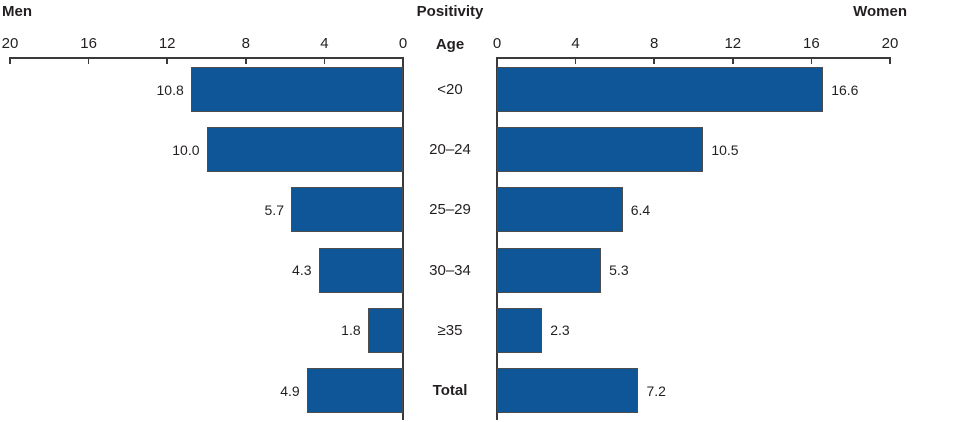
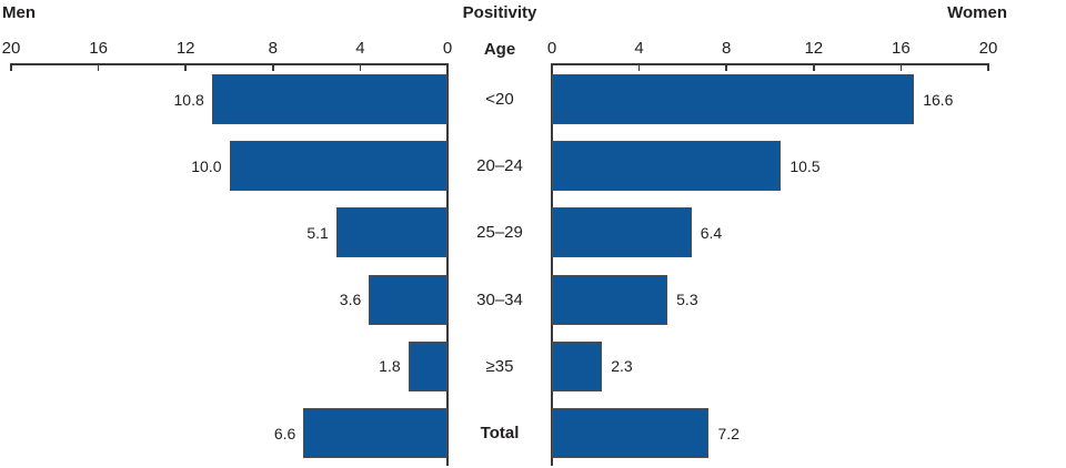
Men/25–29: 5.7 -> 5.1
Men/30–34: 4.3 -> 3.6
Men/Total: 4.9 -> 6.6
